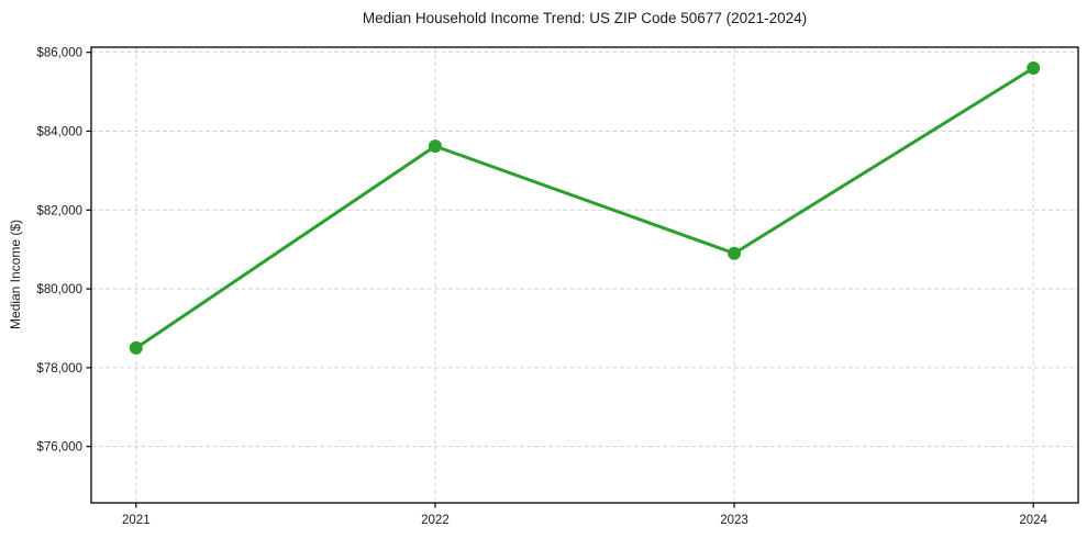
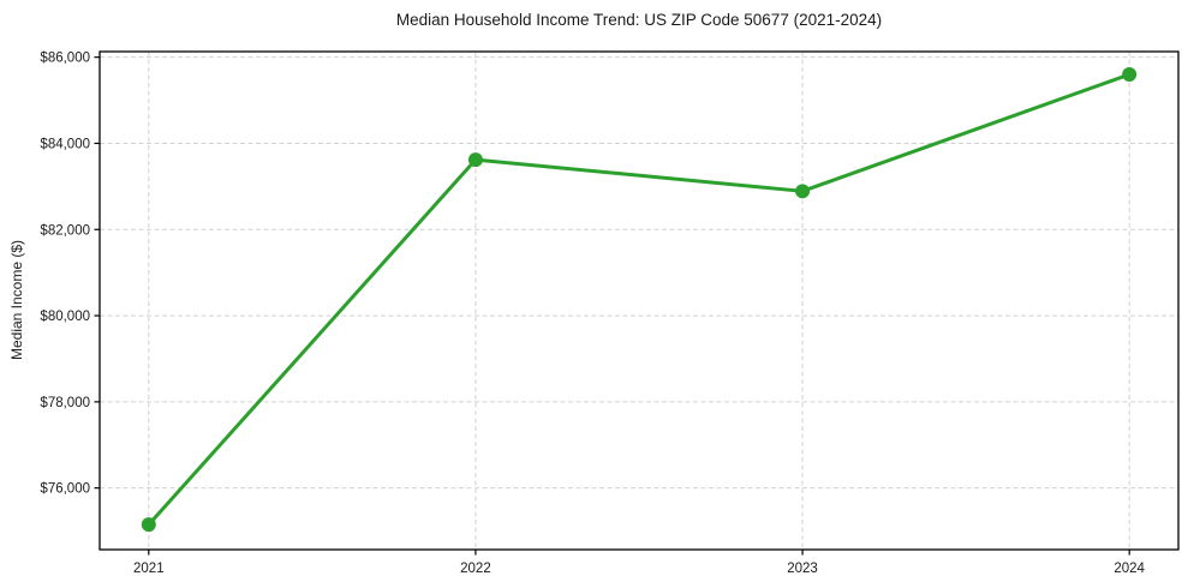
2021: $78500 -> $75200
2023: $80900 -> $82900
